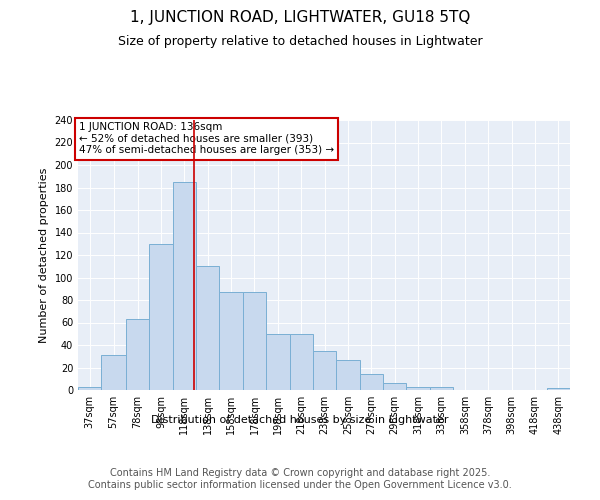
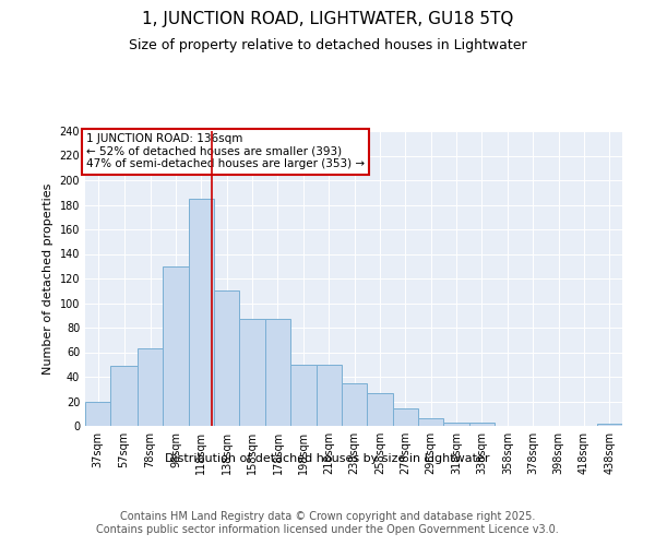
37sqm: 3 -> 20
57sqm: 31 -> 49
